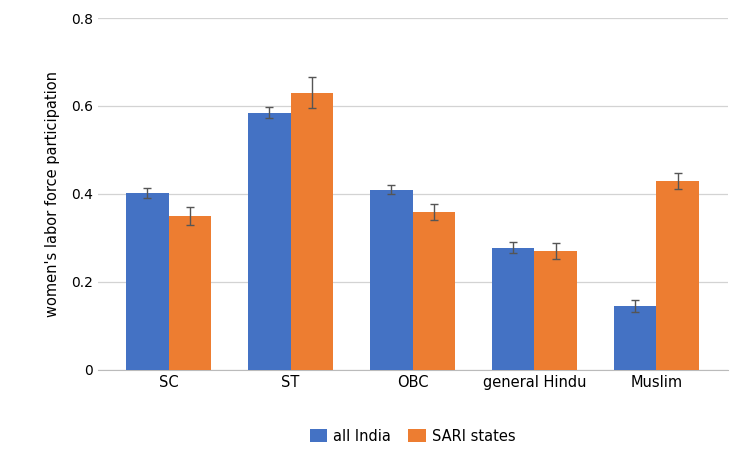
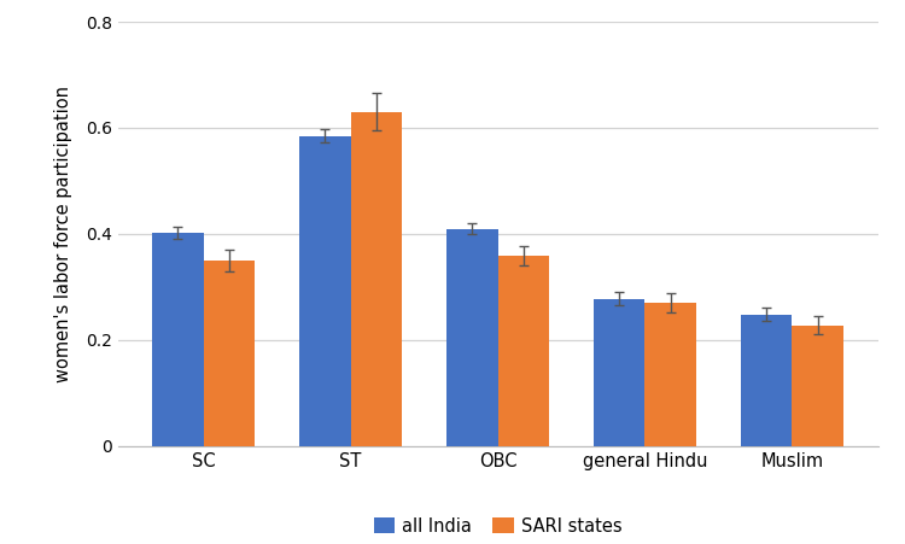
all India/Muslim: 0.145 -> 0.248
SARI states/Muslim: 0.430 -> 0.228
